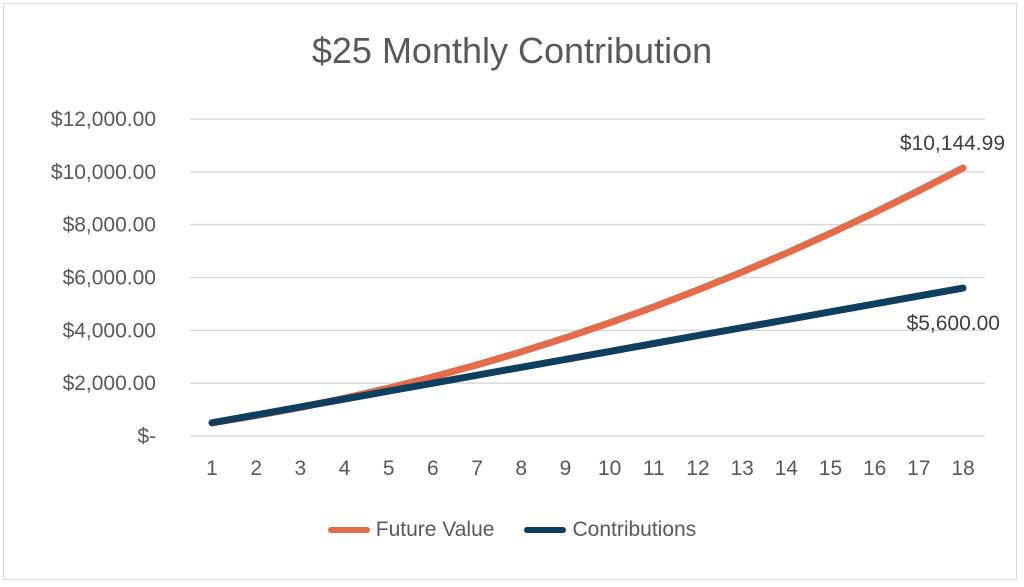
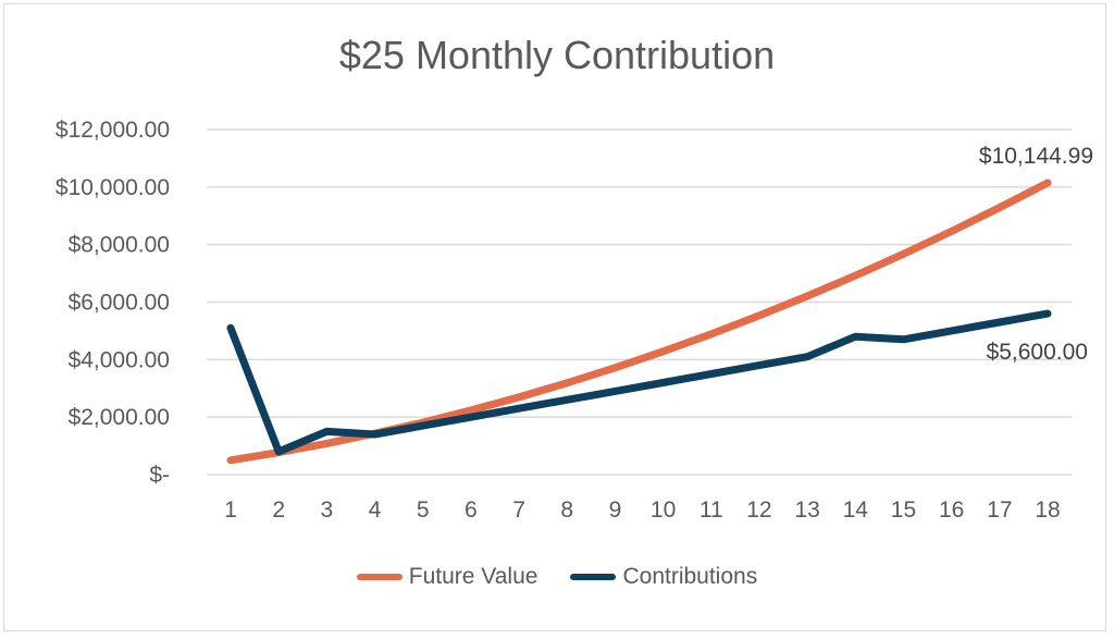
Contributions/1: $500 -> $5100
Contributions/3: $1100 -> $1500
Contributions/14: $4400 -> $4800
